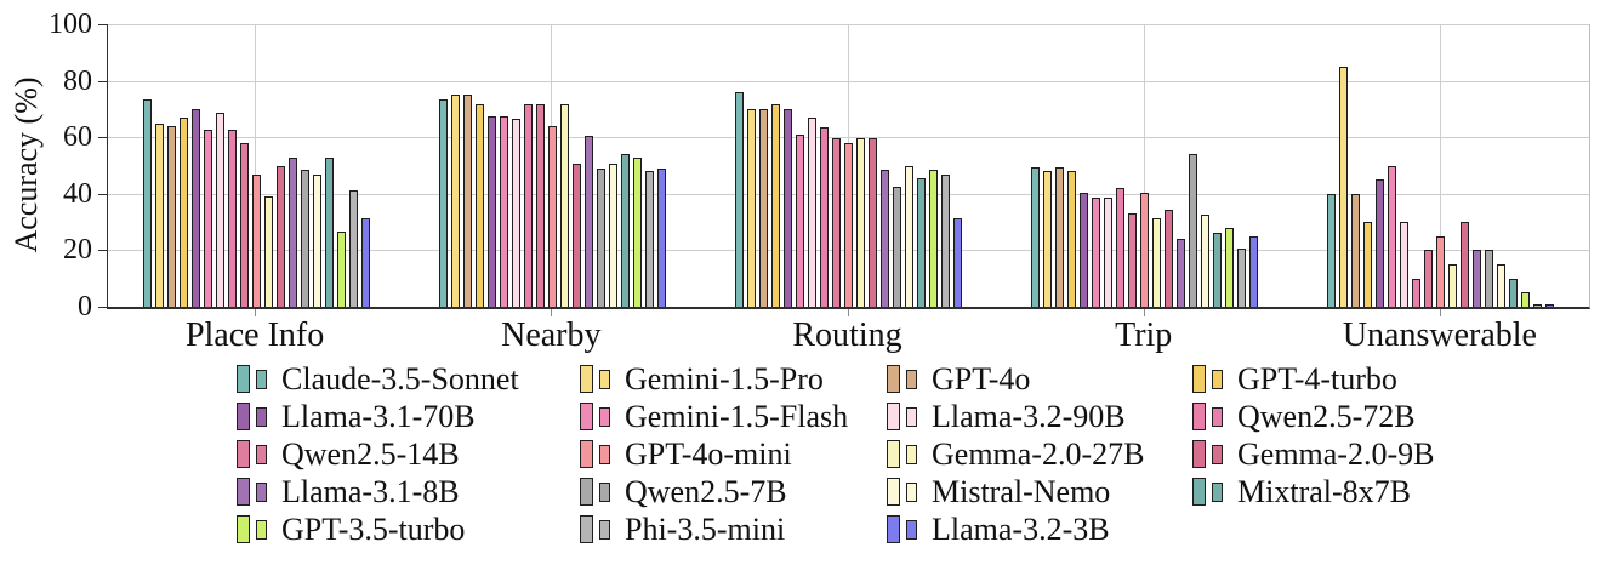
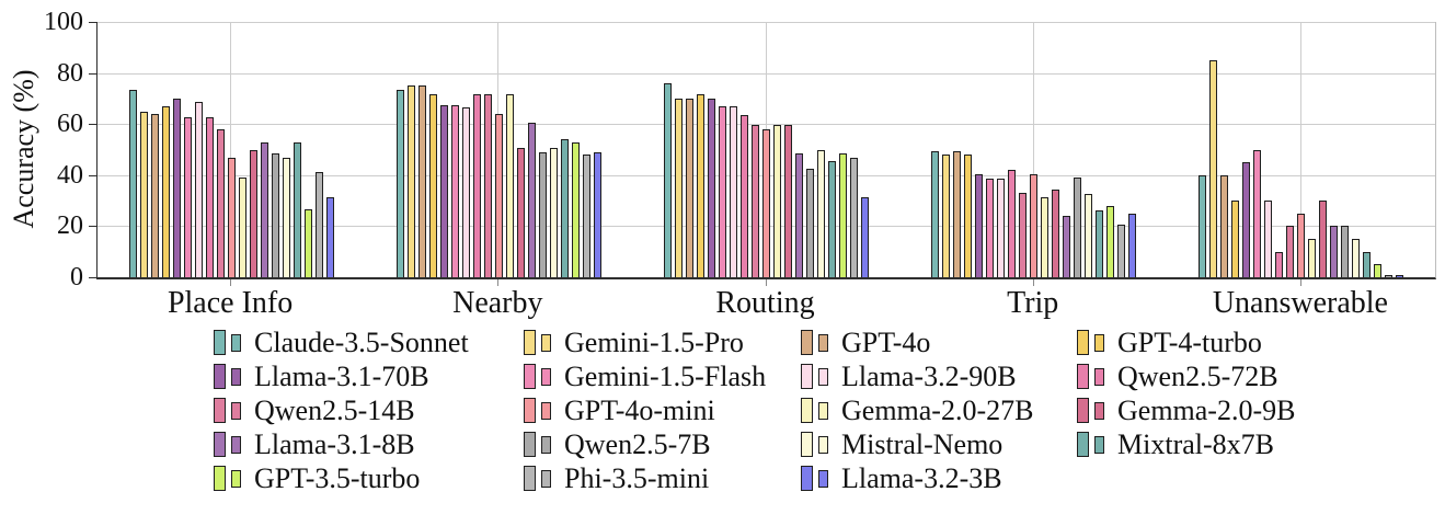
Gemini-1.5-Flash/Routing: 61 -> 67
Qwen2.5-7B/Trip: 54 -> 39
